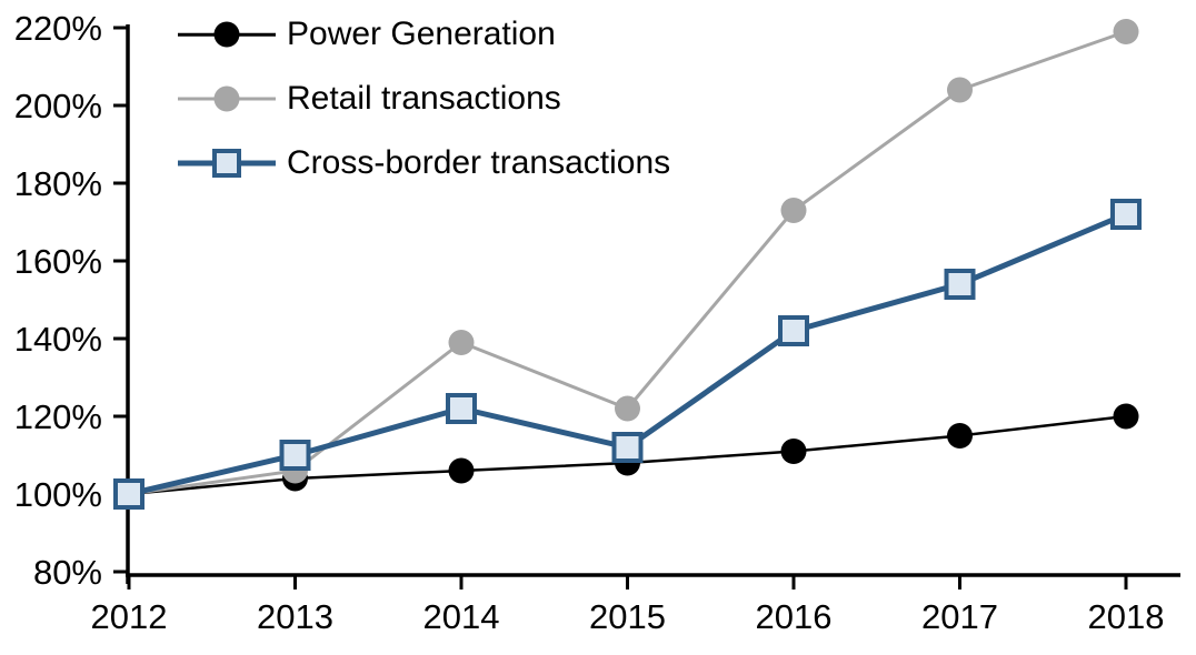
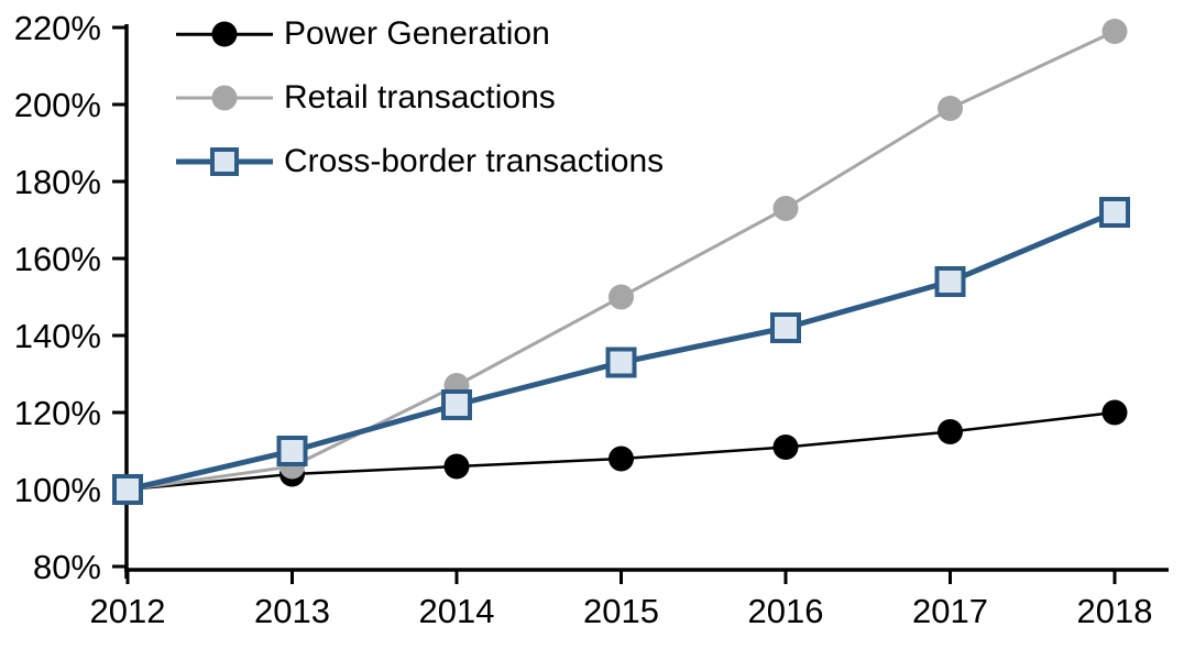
Retail transactions/2014: 139% -> 127%
Retail transactions/2015: 122% -> 150%
Cross-border transactions/2015: 112% -> 133%
Retail transactions/2017: 204% -> 199%
